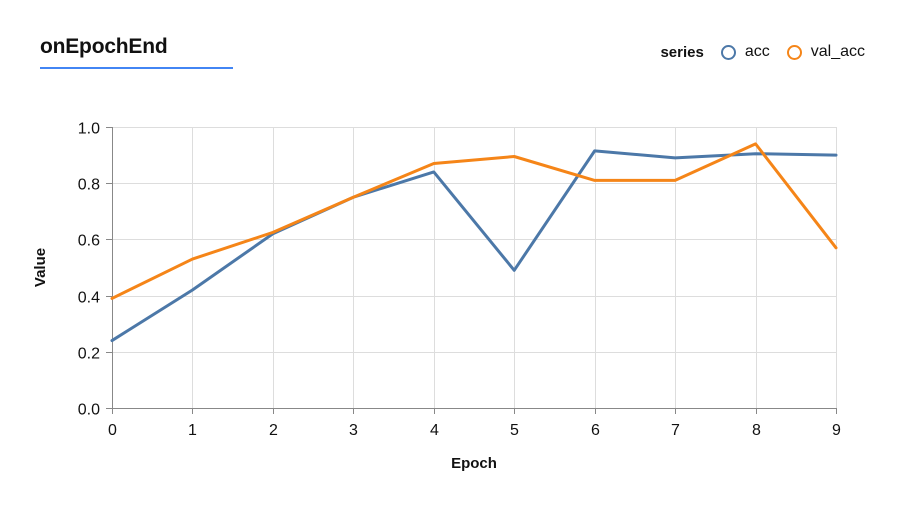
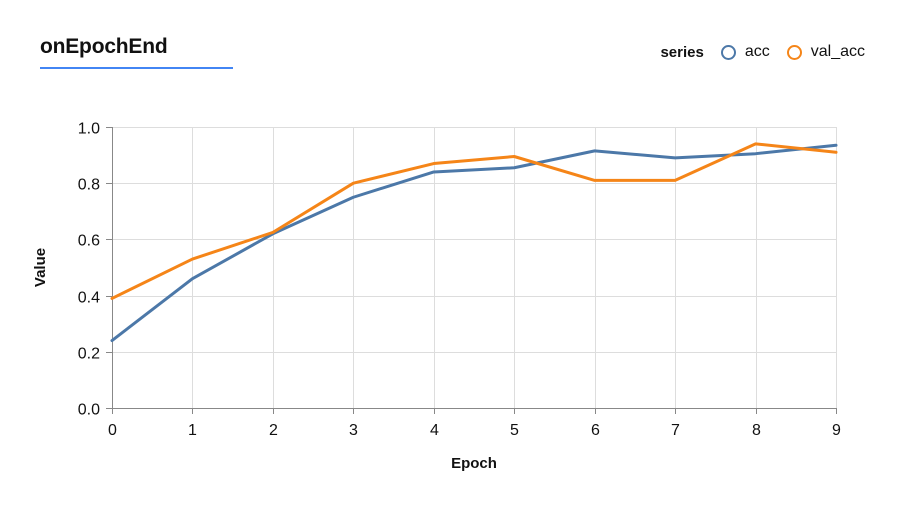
acc/1: 0.42 -> 0.46
val_acc/3: 0.75 -> 0.80
acc/5: 0.49 -> 0.85
acc/9: 0.90 -> 0.94
val_acc/9: 0.57 -> 0.91
